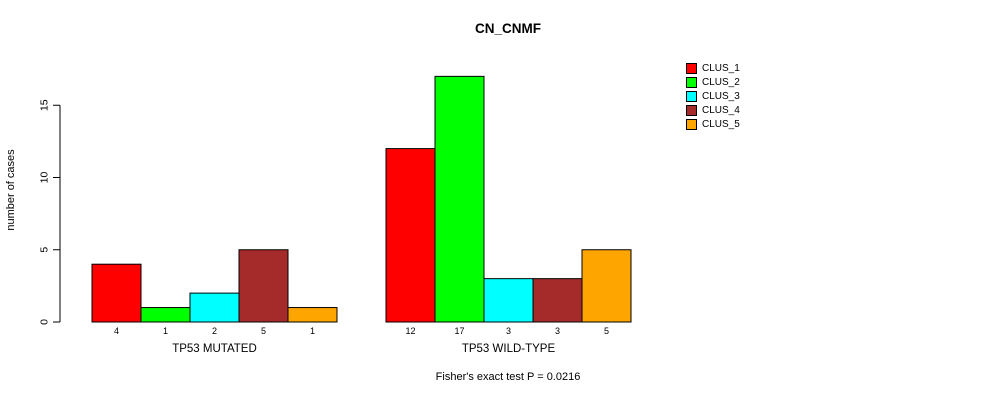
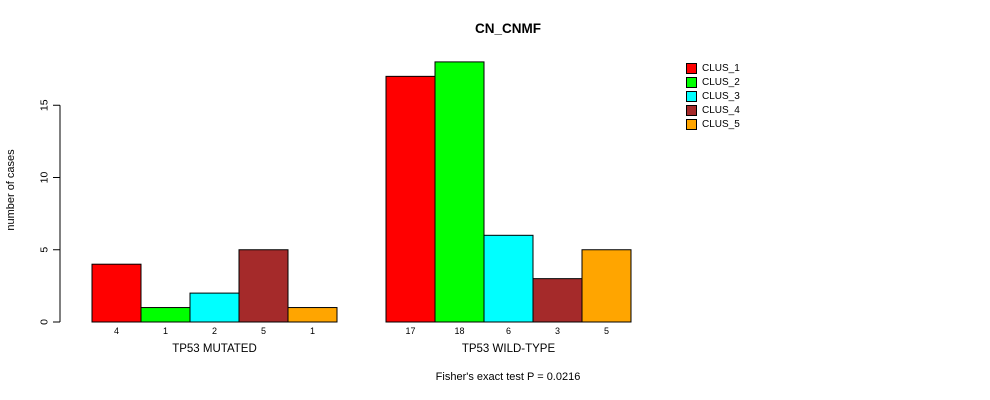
CLUS_1/TP53 WILD-TYPE: 12 -> 17
CLUS_2/TP53 WILD-TYPE: 17 -> 18
CLUS_3/TP53 WILD-TYPE: 3 -> 6
